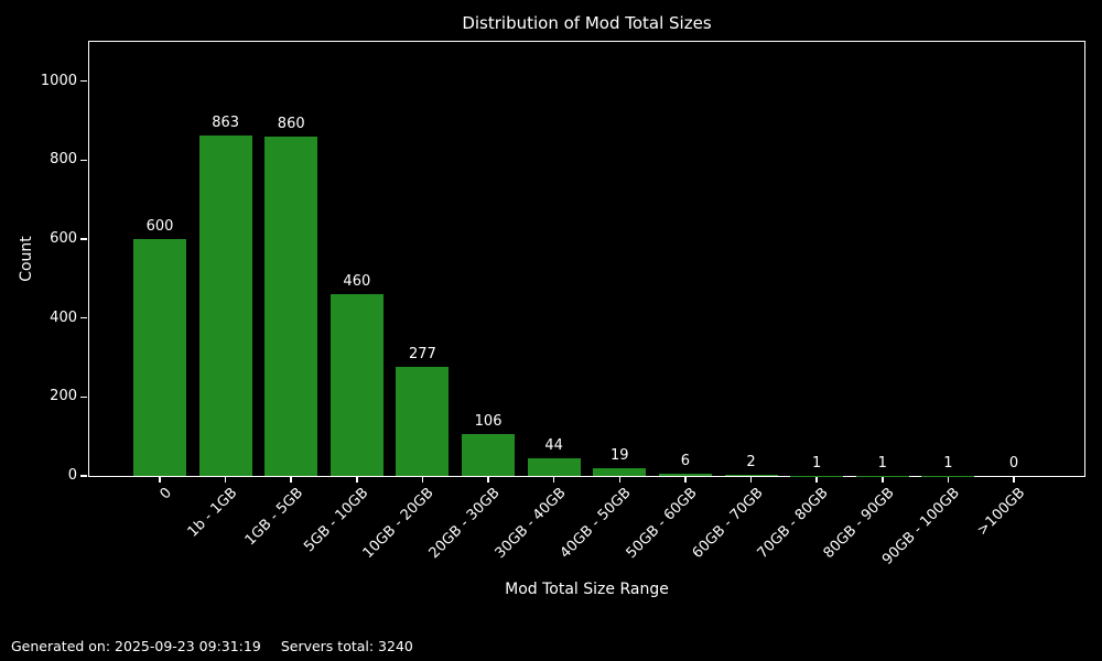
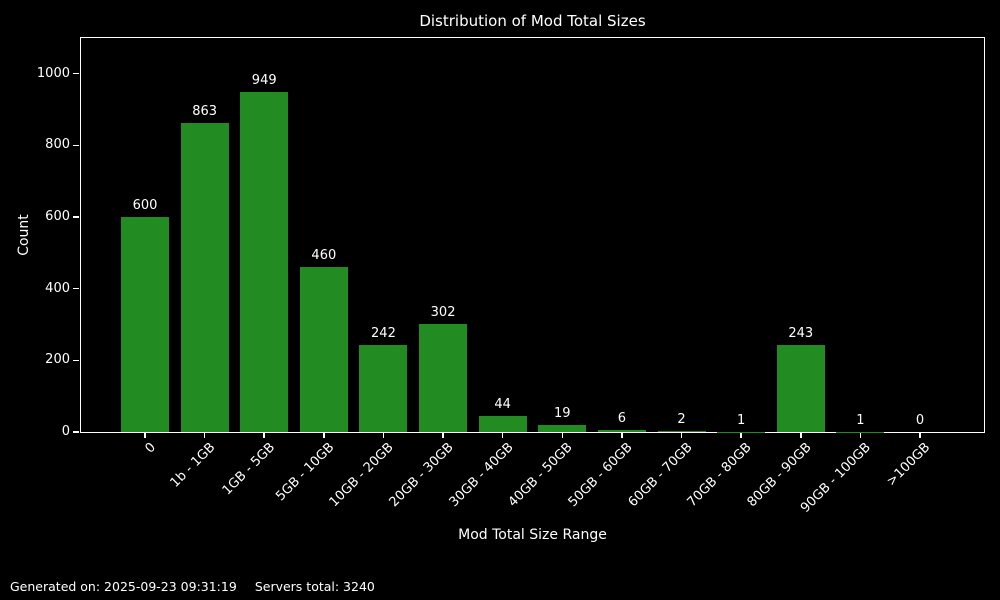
1GB - 5GB: 860 -> 949
10GB - 20GB: 277 -> 242
20GB - 30GB: 106 -> 302
80GB - 90GB: 1 -> 243
